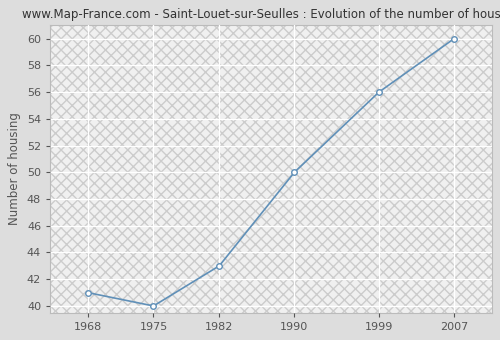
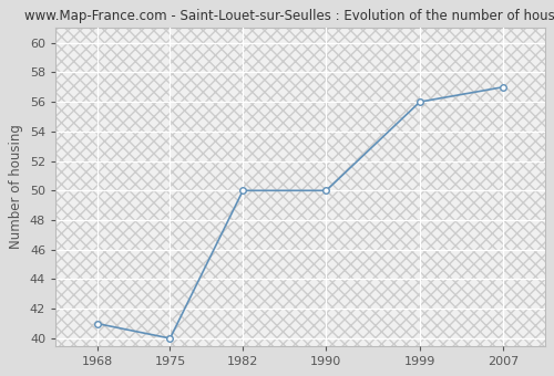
1982: 43 -> 50
2007: 60 -> 57
